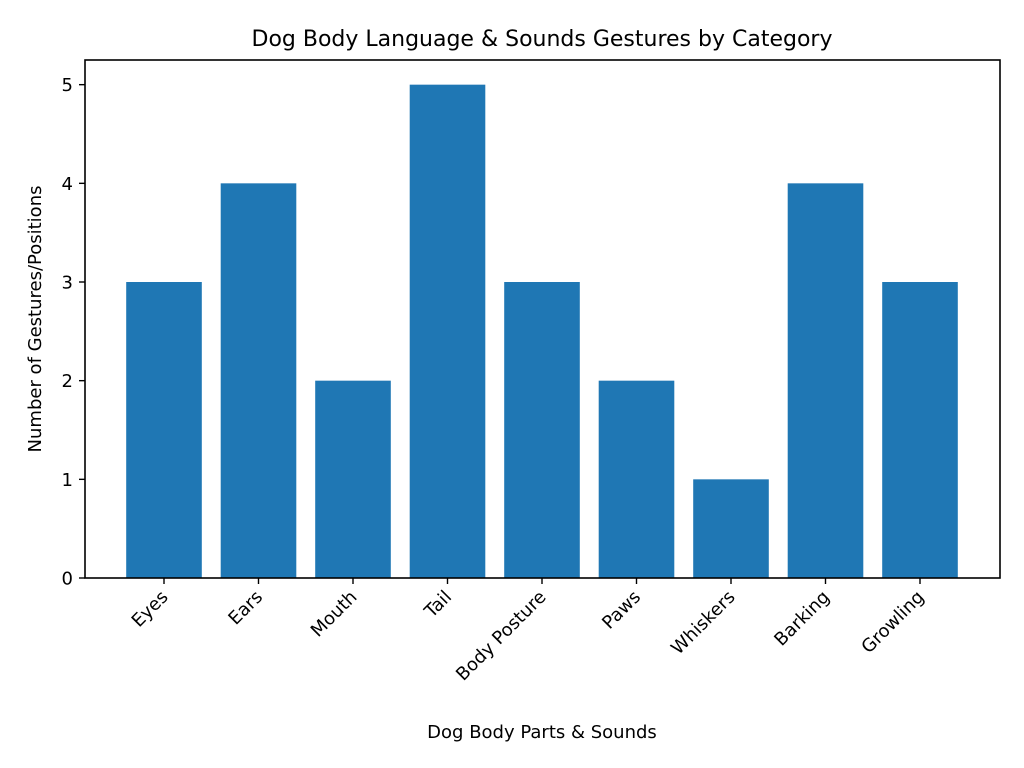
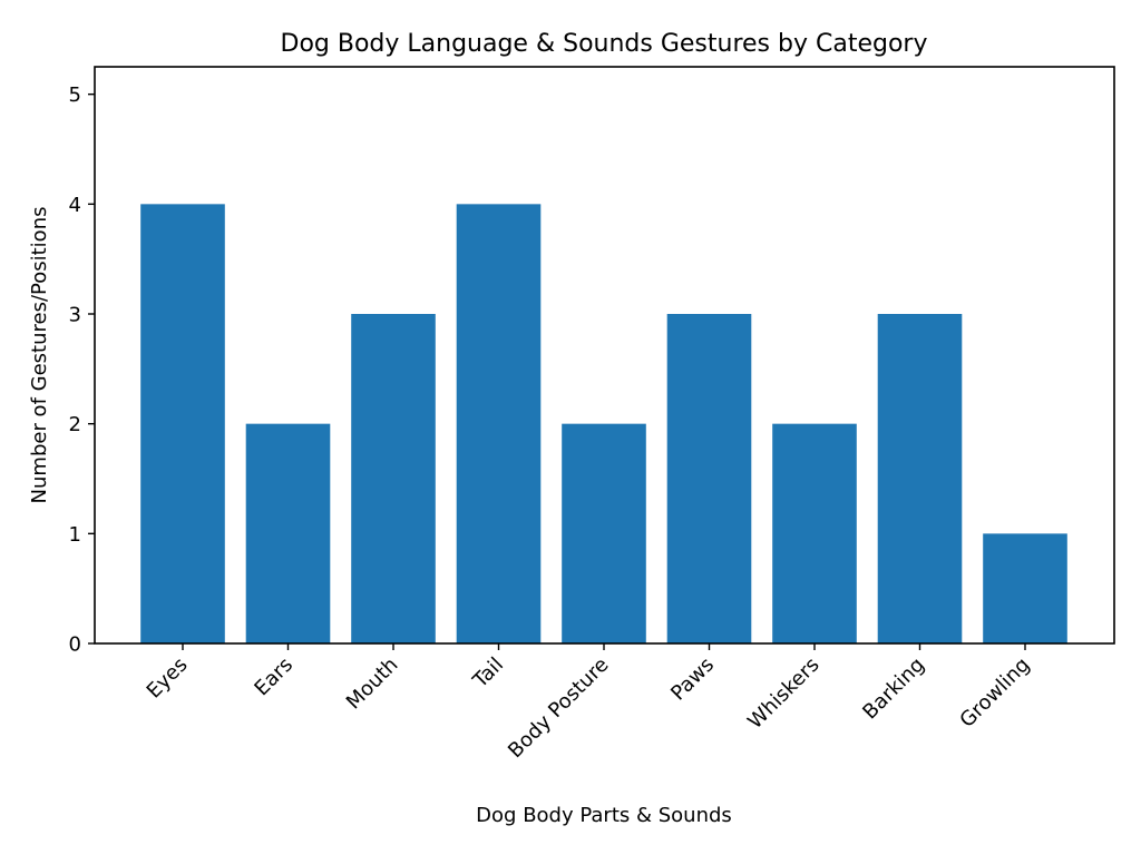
Eyes: 3 -> 4
Ears: 4 -> 2
Mouth: 2 -> 3
Tail: 5 -> 4
Body Posture: 3 -> 2
Paws: 2 -> 3
Whiskers: 1 -> 2
Barking: 4 -> 3
Growling: 3 -> 1
